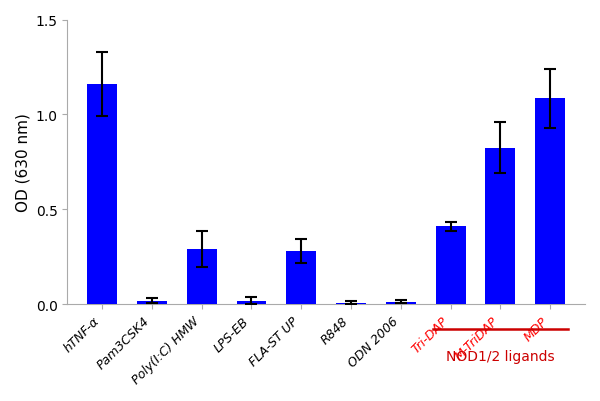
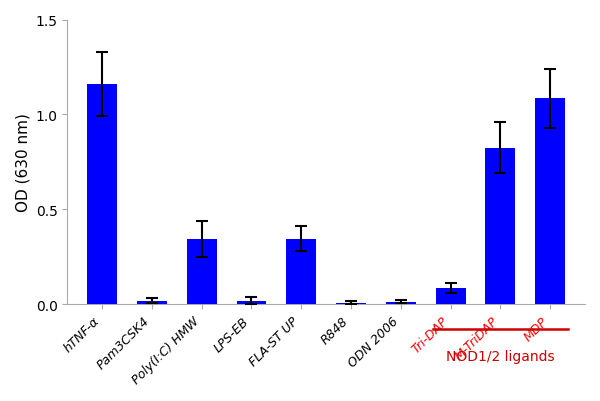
Poly(I:C) HMW: 0.29 -> 0.34
FLA-ST UP: 0.28 -> 0.34
Tri-DAP: 0.41 -> 0.09
